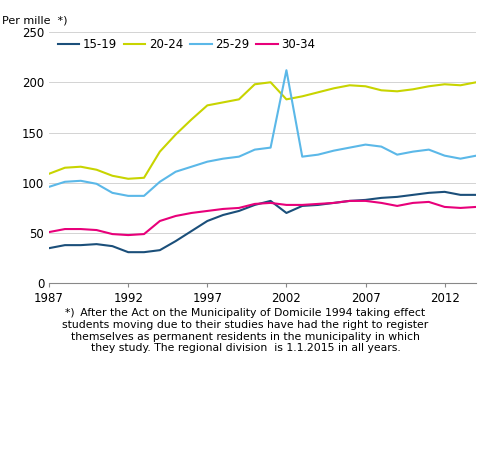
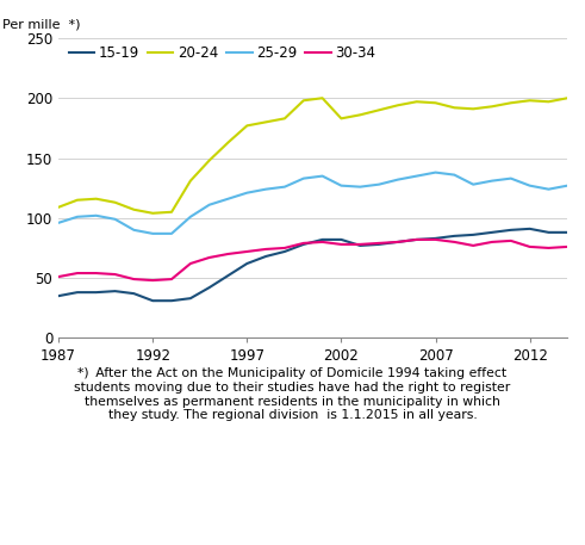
15-19/2002: 70 -> 82
25-29/2002: 212 -> 127
